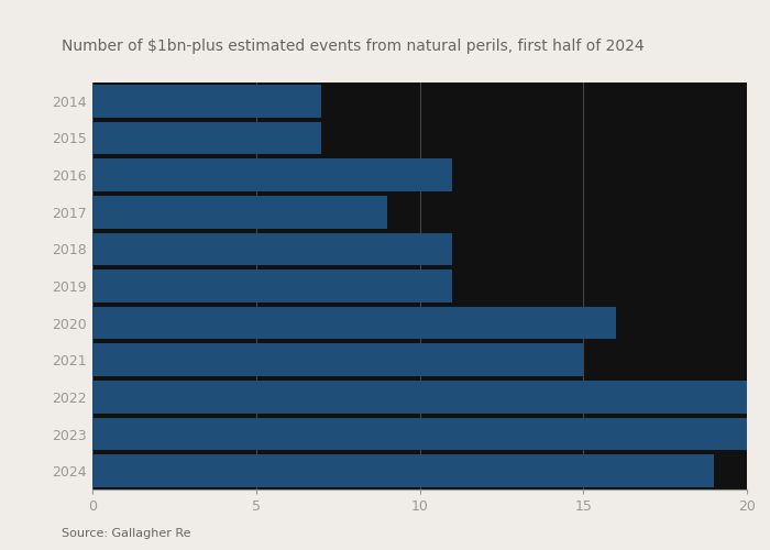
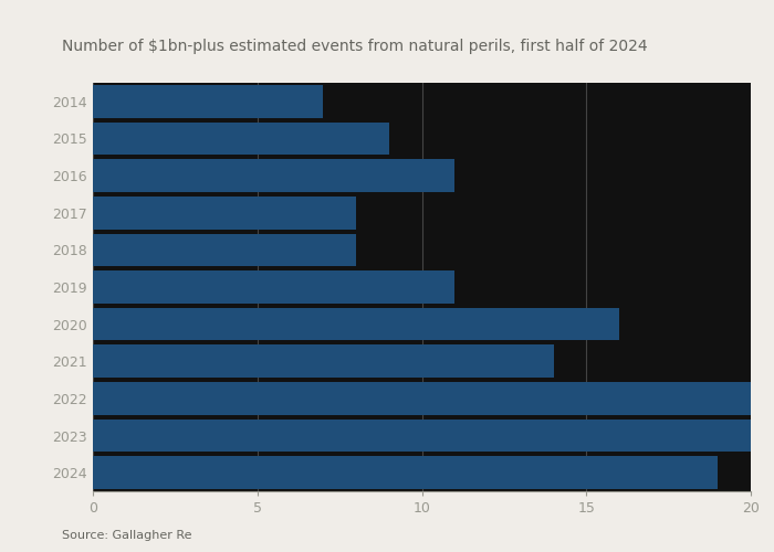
2015: 7 -> 9
2017: 9 -> 8
2018: 11 -> 8
2021: 15 -> 14
